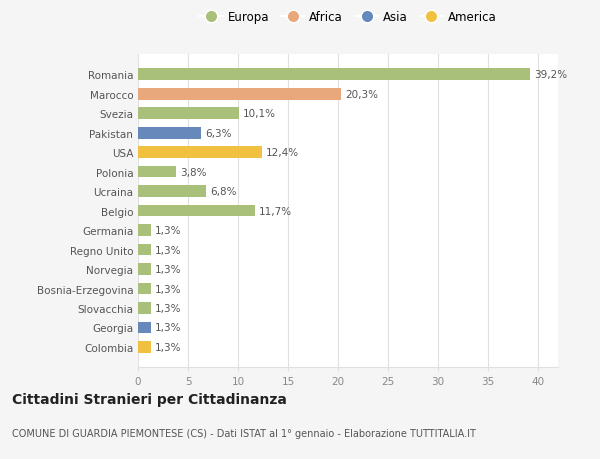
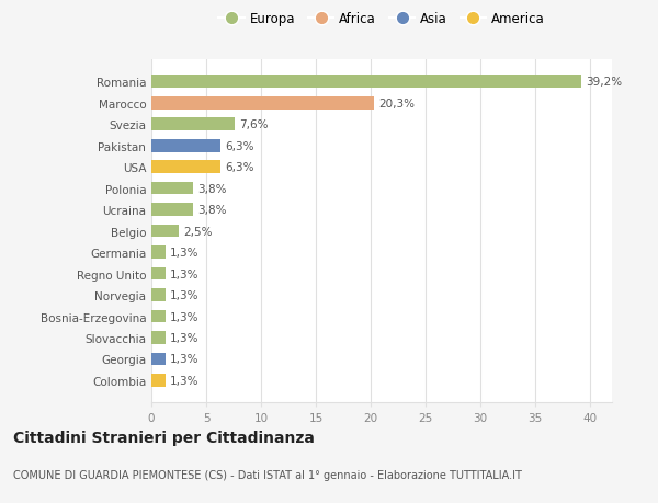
Svezia: 10,1% -> 7,6%
USA: 12,4% -> 6,3%
Ucraina: 6,8% -> 3,8%
Belgio: 11,7% -> 2,5%
